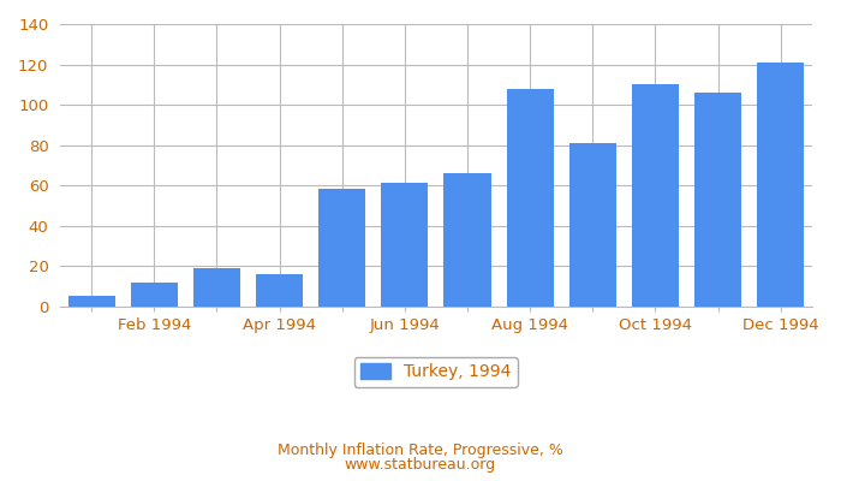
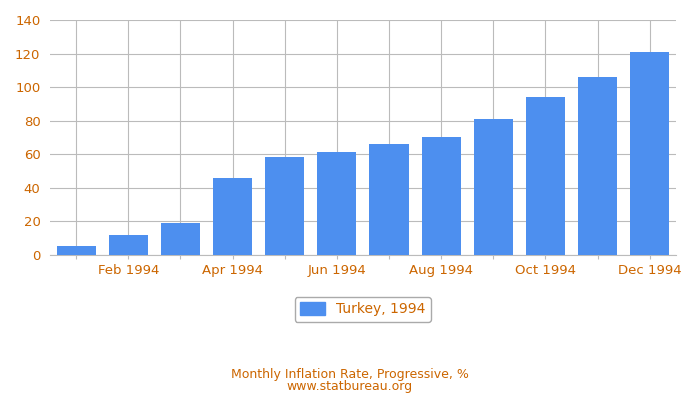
Apr 1994: 16 -> 46
Aug 1994: 108 -> 70
Oct 1994: 110 -> 94
